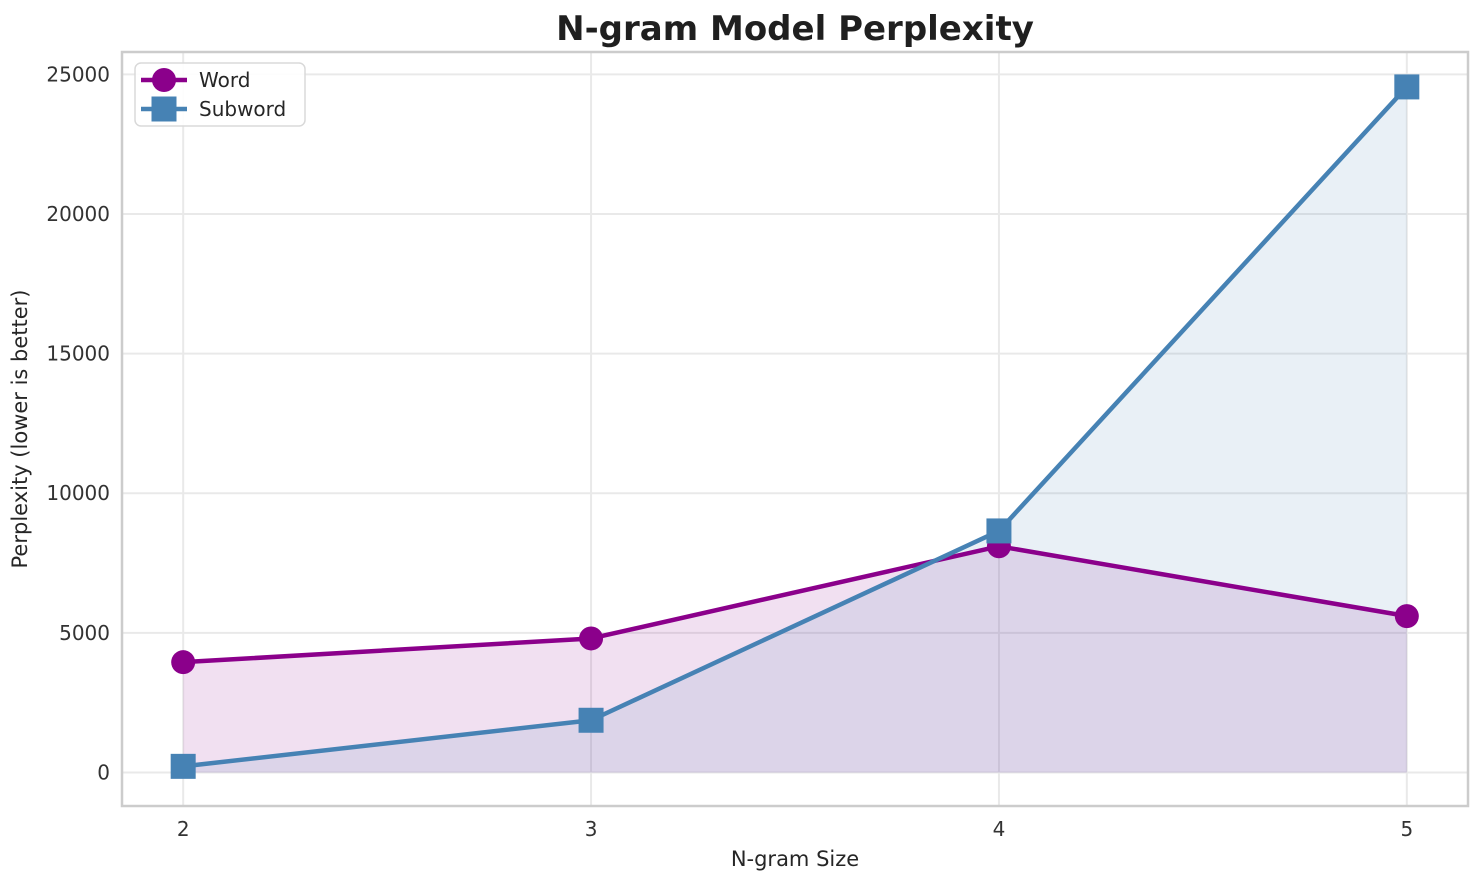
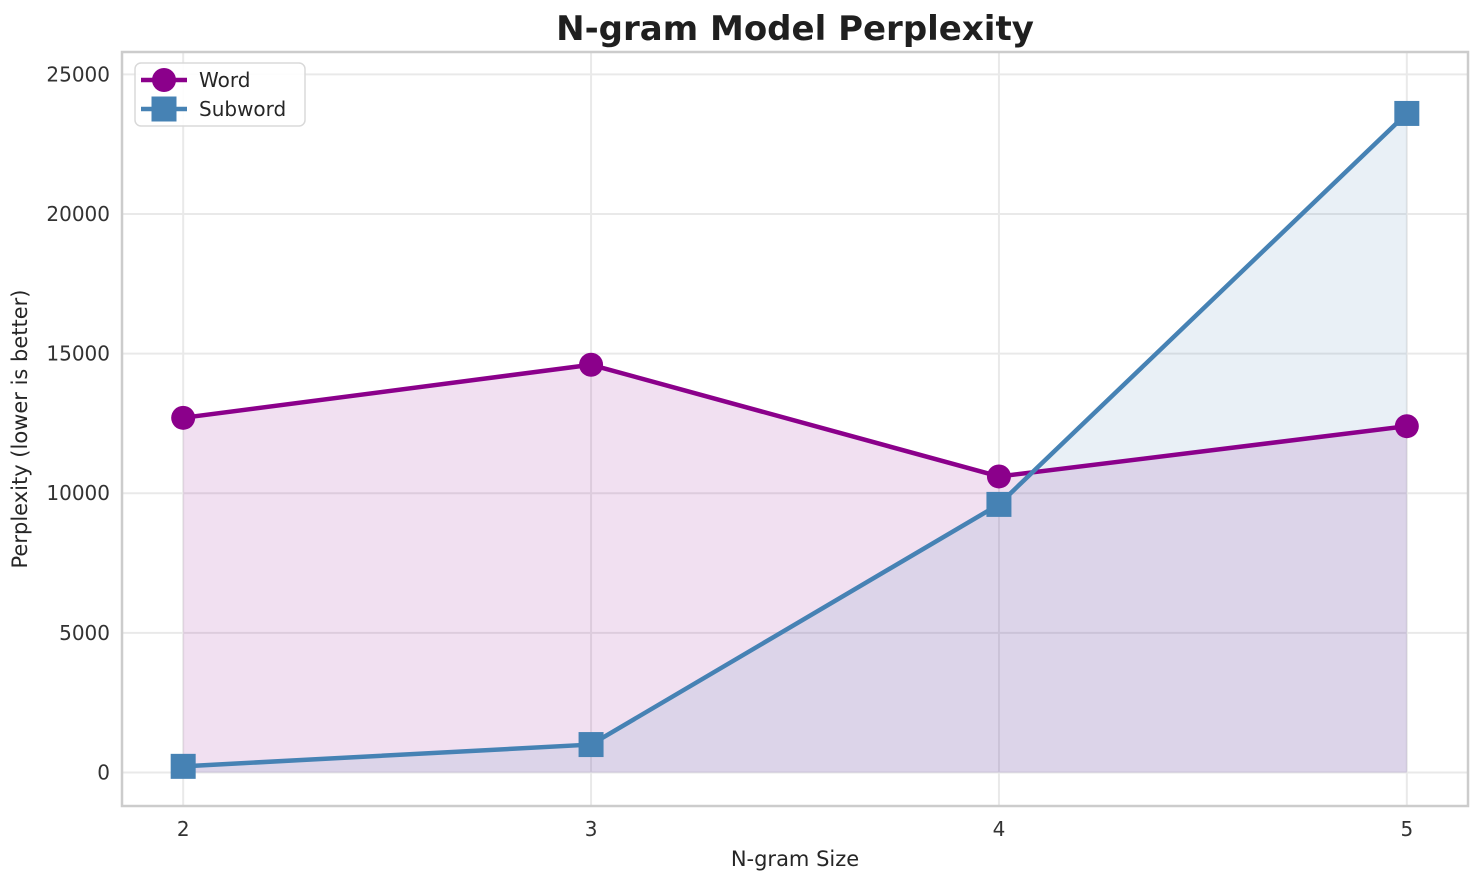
Word/2: 4000 -> 12700
Word/3: 4800 -> 14600
Subword/3: 1900 -> 1000
Word/4: 8100 -> 10600
Subword/4: 8600 -> 9600
Word/5: 5600 -> 12400
Subword/5: 24600 -> 23600
